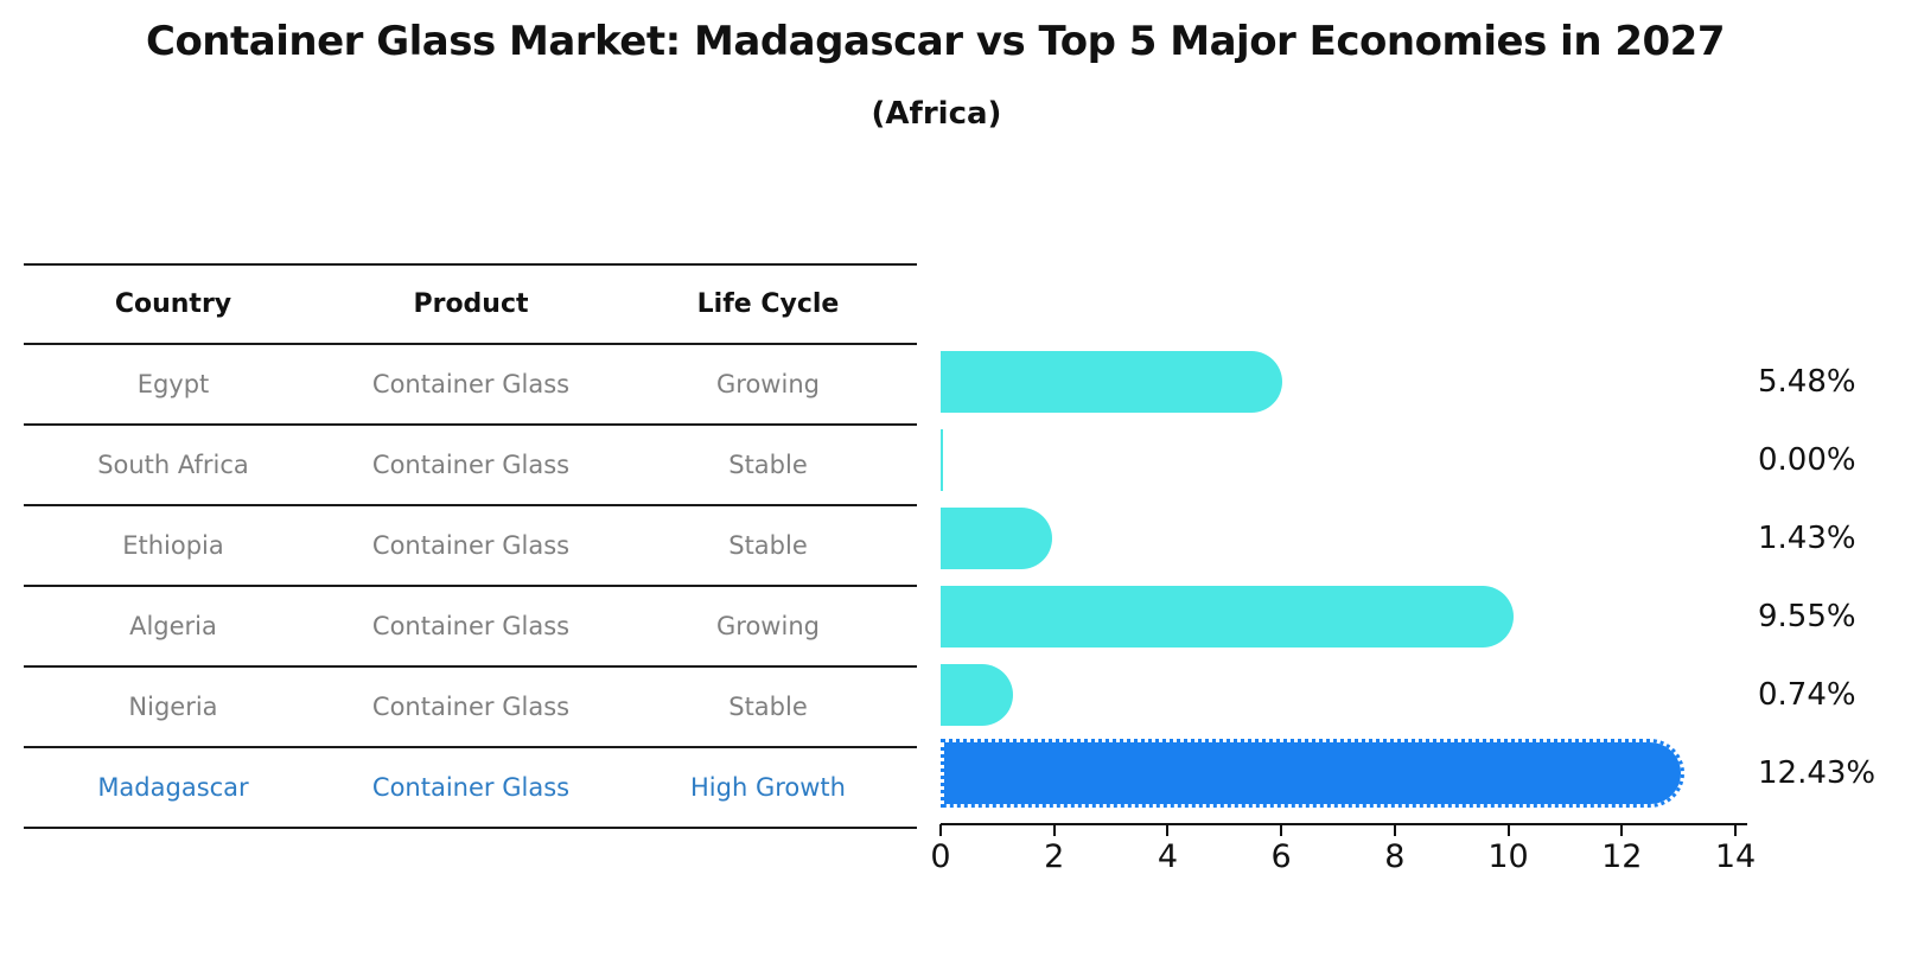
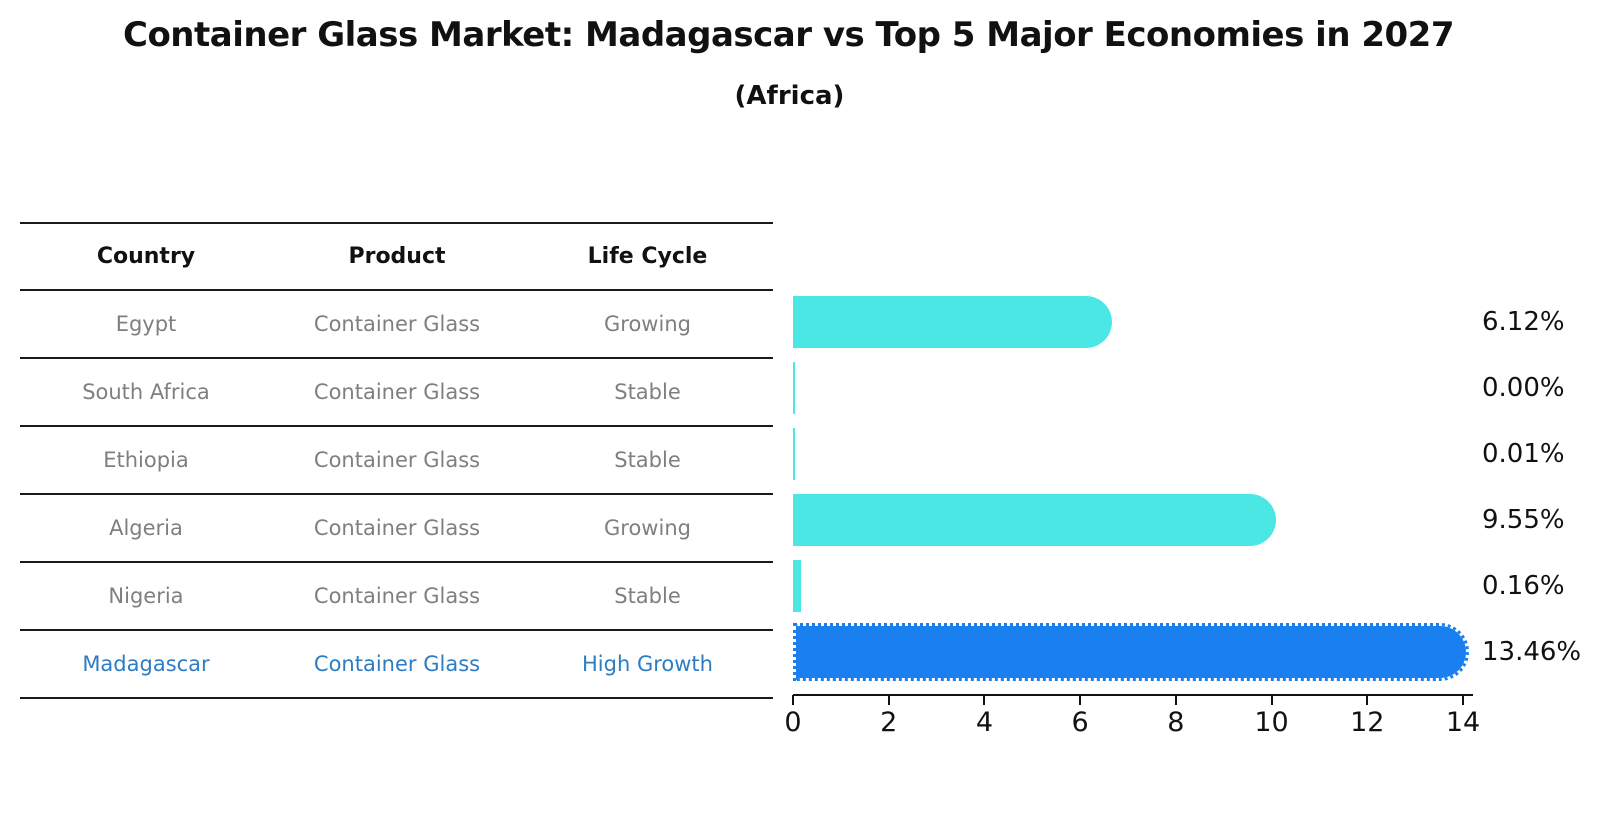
Egypt: 5.48% -> 6.12%
Ethiopia: 1.43% -> 0.01%
Nigeria: 0.74% -> 0.16%
Madagascar: 12.43% -> 13.46%
